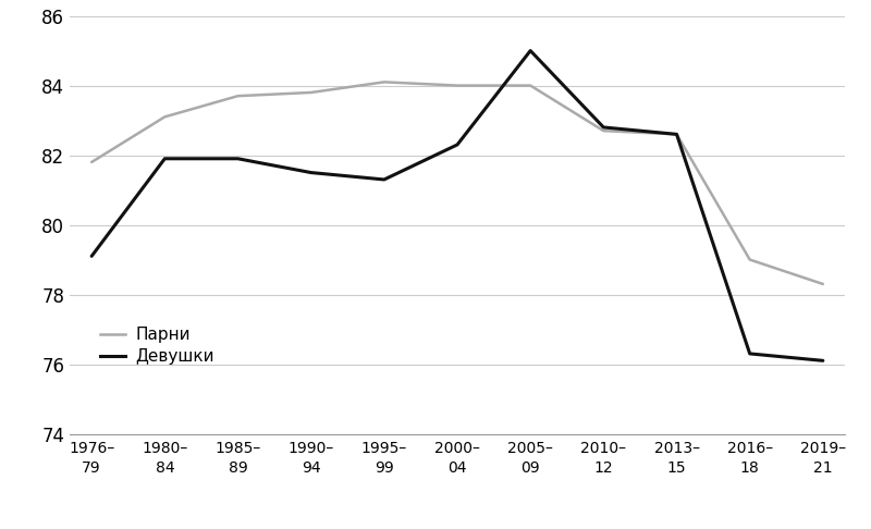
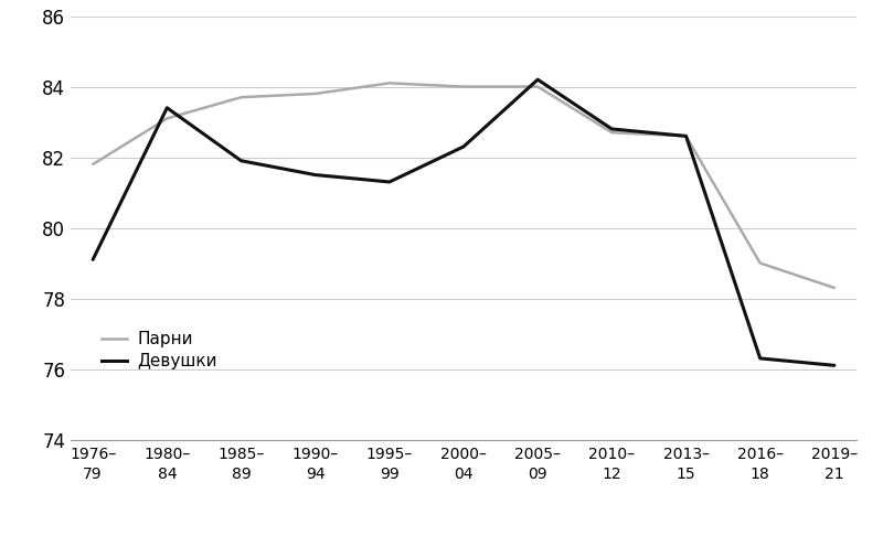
Девушки/1980– 84: 81.9 -> 83.4
Девушки/2005– 09: 85.0 -> 84.2
